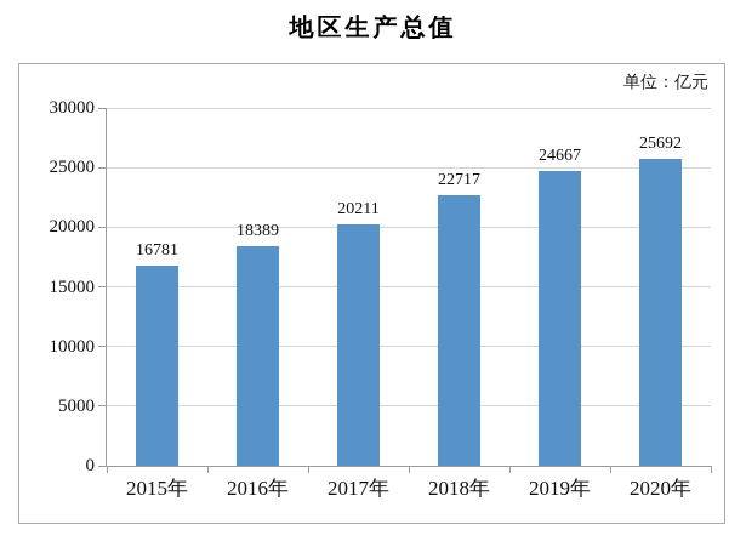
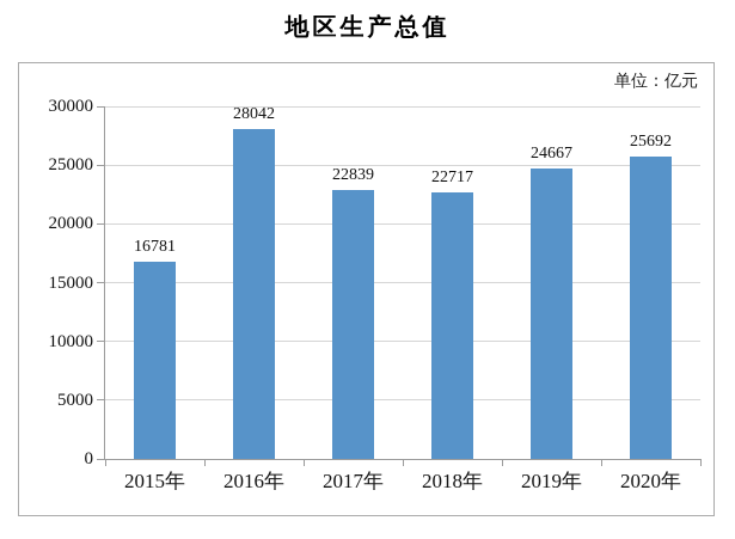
2016年: 18389 -> 28042
2017年: 20211 -> 22839
